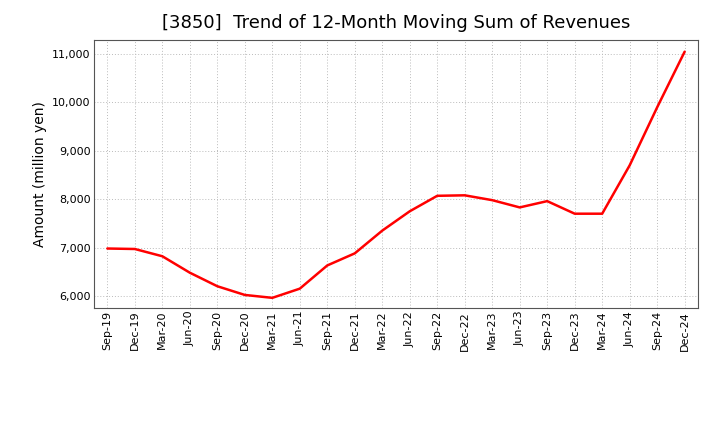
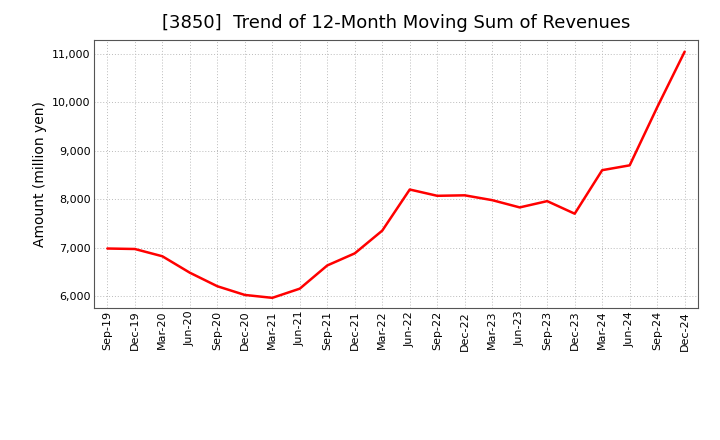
Jun-22: 7,750 -> 8,200
Mar-24: 7,700 -> 8,600
